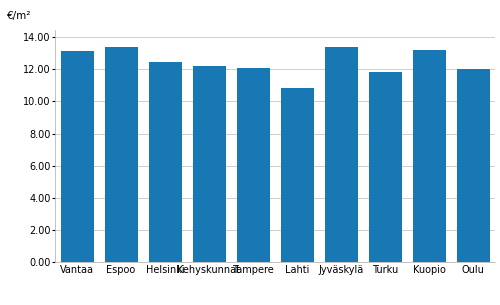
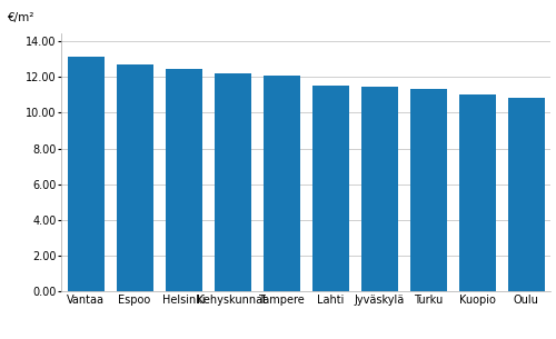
Espoo: 13.4 -> 12.7
Lahti: 10.8 -> 11.5
Jyväskylä: 13.4 -> 11.4
Turku: 11.8 -> 11.3
Kuopio: 13.2 -> 11.0
Oulu: 12.0 -> 10.8
